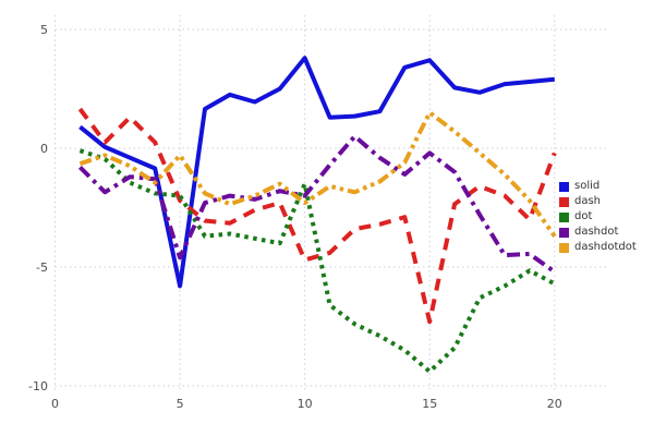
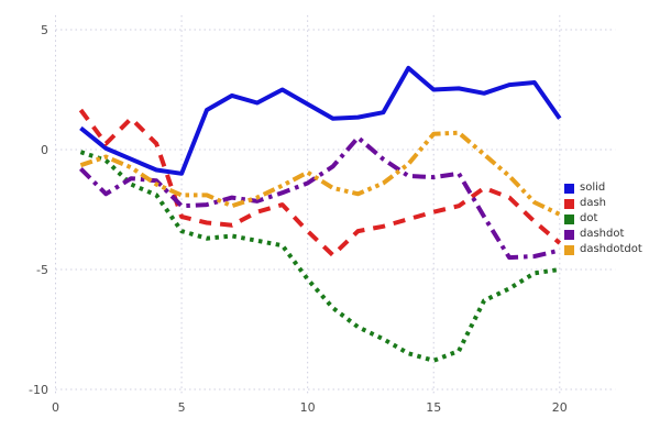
solid/5: -5.8 -> -1.0
dash/5: -2.2 -> -2.8
dot/5: -2.0 -> -3.4
dashdot/5: -4.6 -> -2.4
dashdotdot/5: -0.3 -> -1.9
solid/10: 3.8 -> 1.9
dash/10: -4.7 -> -3.4
dot/10: -1.5 -> -5.4
dashdot/10: -2.0 -> -1.4
dashdotdot/10: -2.3 -> -0.9
solid/15: 3.7 -> 2.5
dash/15: -7.3 -> -2.6
dot/15: -9.4 -> -8.8
dashdot/15: -0.2 -> -1.1
dashdotdot/15: 1.5 -> 0.7
solid/20: 2.9 -> 1.3
dash/20: -0.2 -> -3.9
dot/20: -5.7 -> -5.0
dashdot/20: -5.2 -> -4.2
dashdotdot/20: -3.7 -> -2.7
